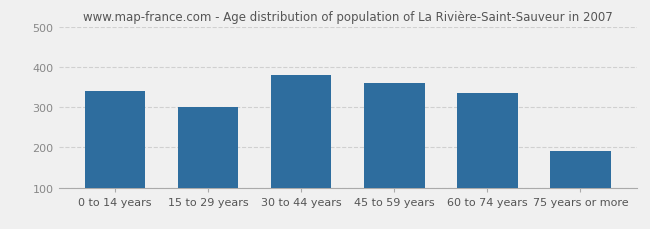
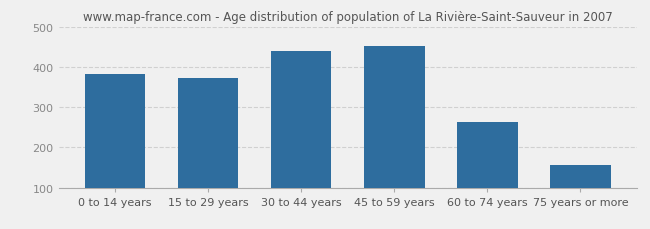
0 to 14 years: 340 -> 383
15 to 29 years: 300 -> 373
30 to 44 years: 380 -> 440
45 to 59 years: 360 -> 453
60 to 74 years: 335 -> 263
75 years or more: 190 -> 155
